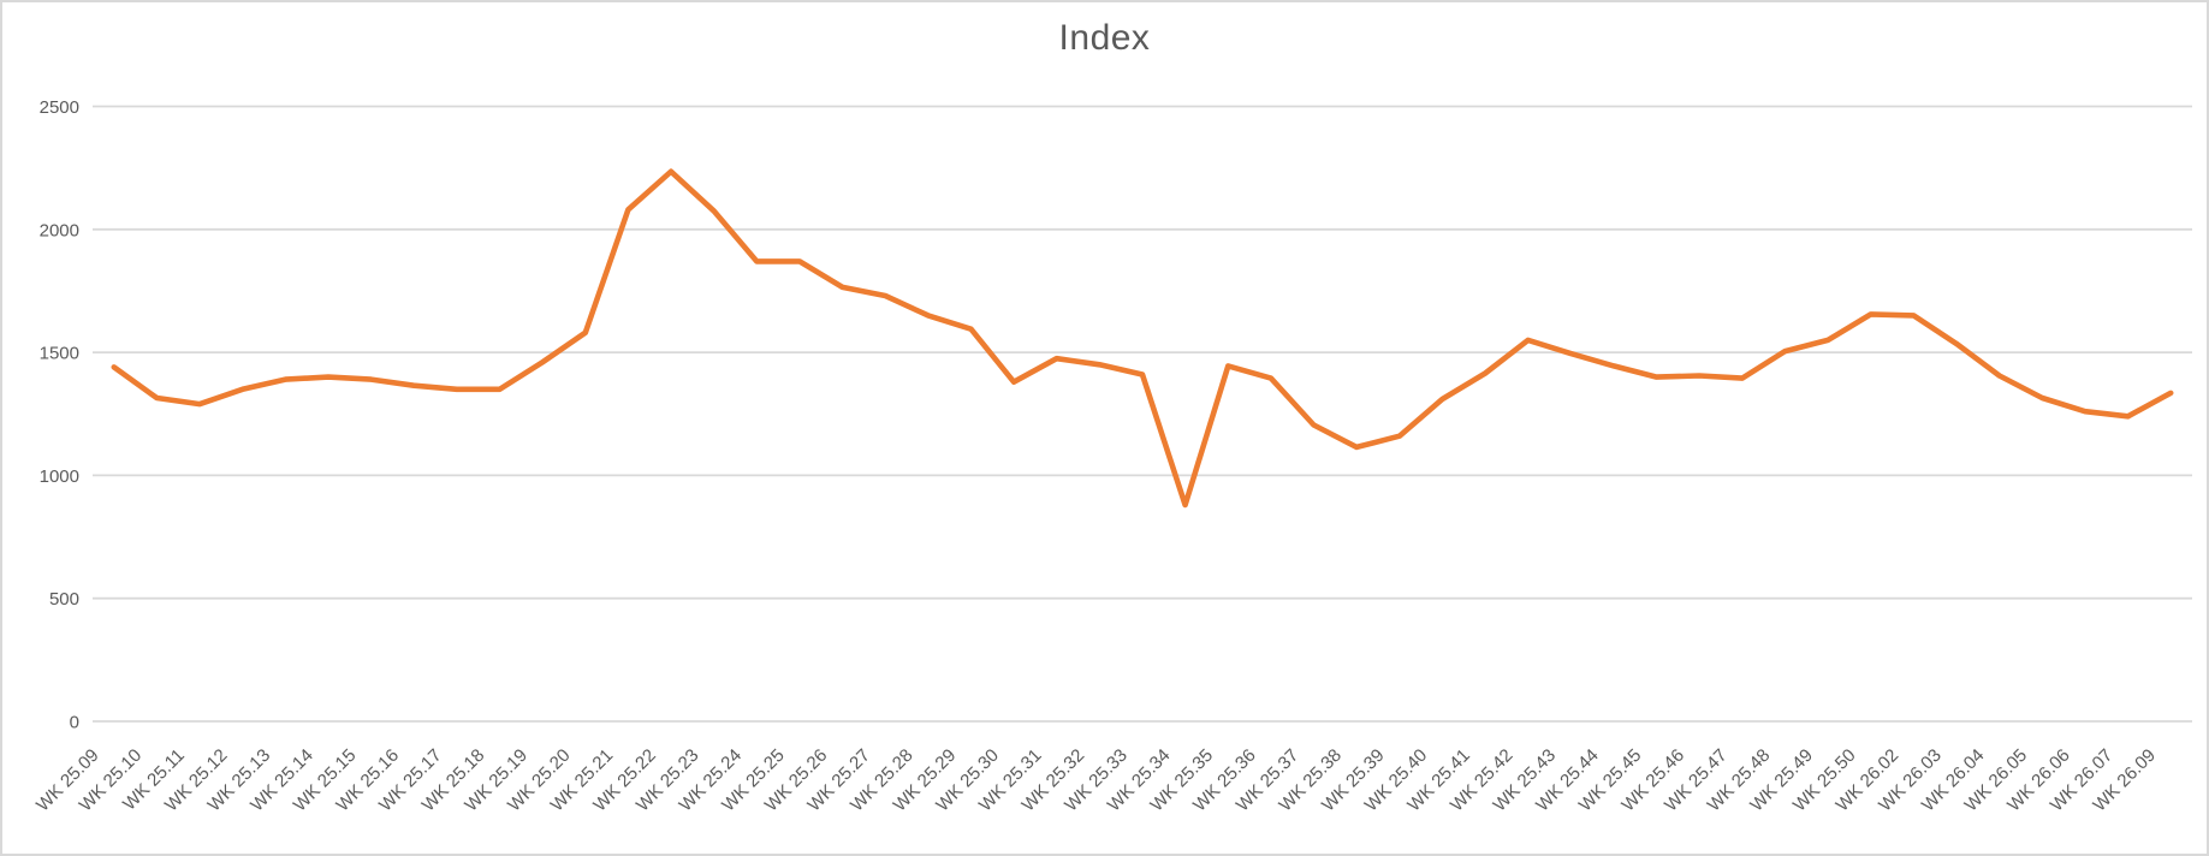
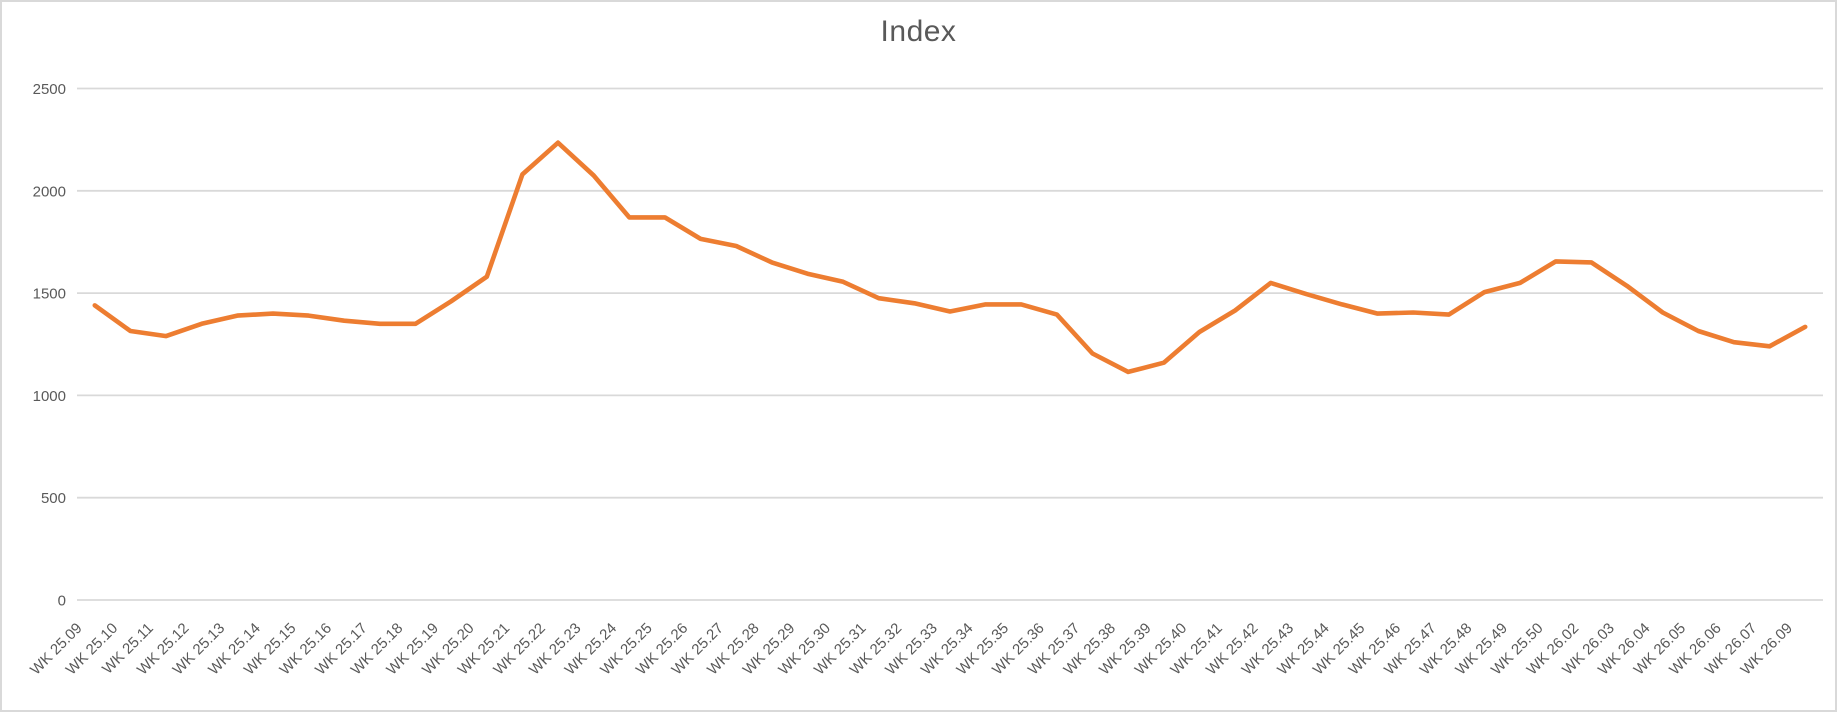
WK 25.30: 1380 -> 1560
WK 25.34: 880 -> 1440
